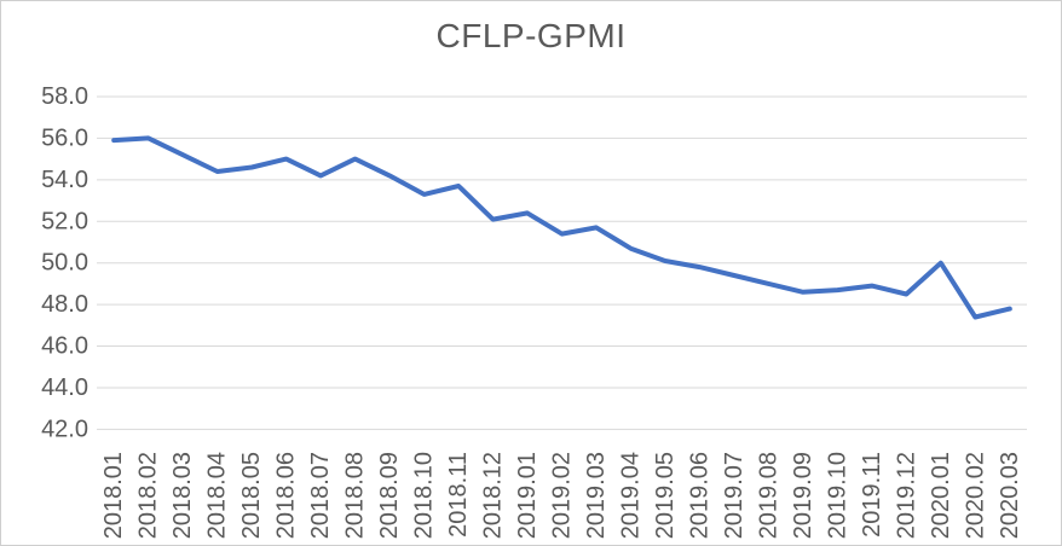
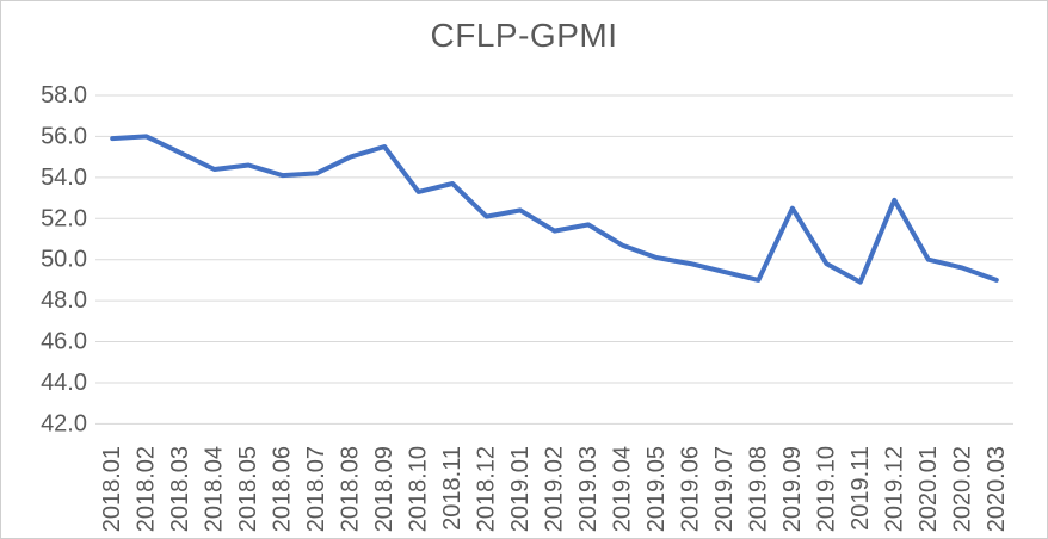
2018.06: 55.0 -> 54.1
2018.09: 54.2 -> 55.5
2019.09: 48.6 -> 52.5
2019.10: 48.7 -> 49.8
2019.12: 48.5 -> 52.9
2020.02: 47.4 -> 49.6
2020.03: 47.8 -> 49.0
